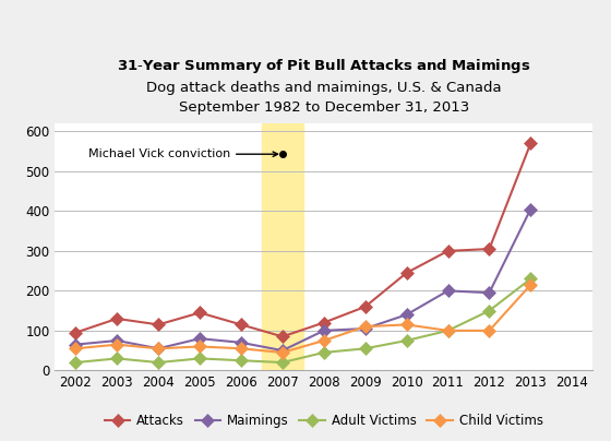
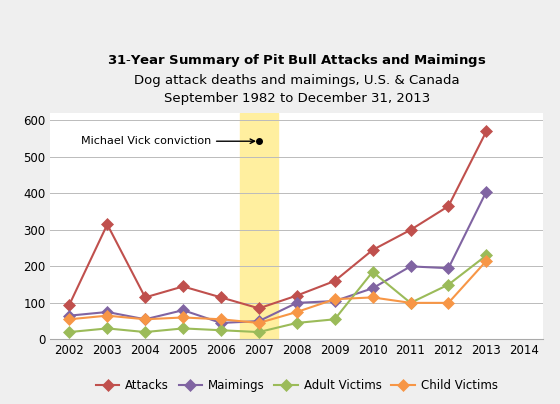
Attacks/2003: 130 -> 315
Maimings/2006: 70 -> 45
Adult Victims/2010: 75 -> 185
Attacks/2012: 305 -> 365
